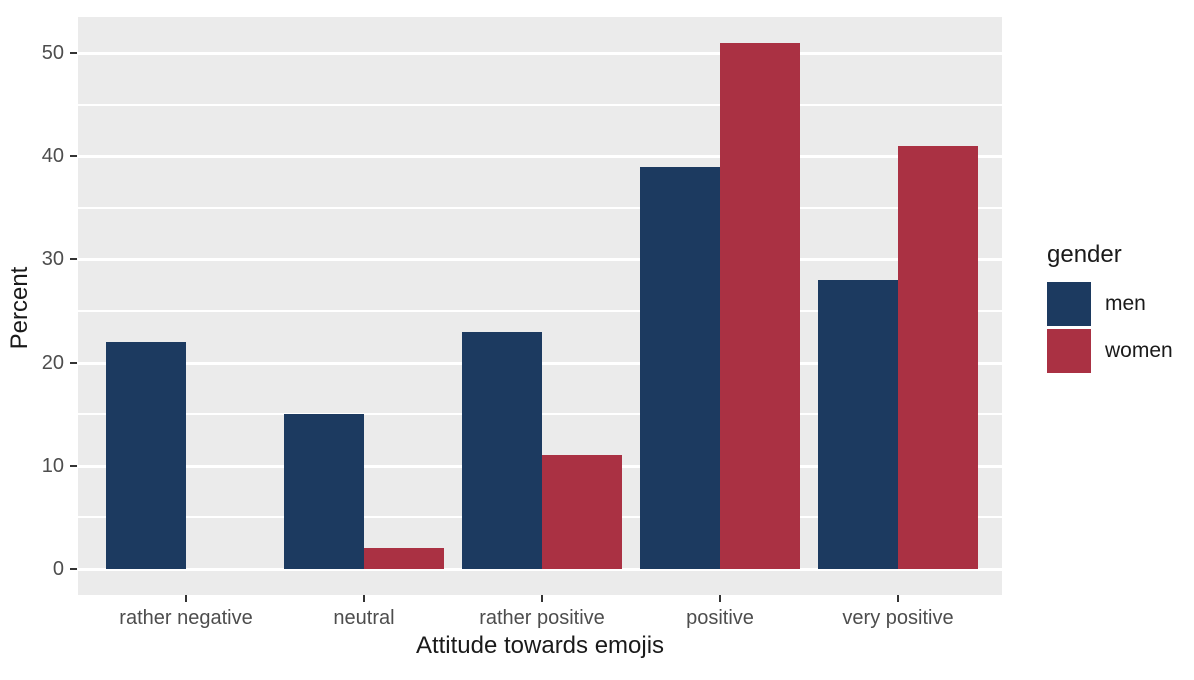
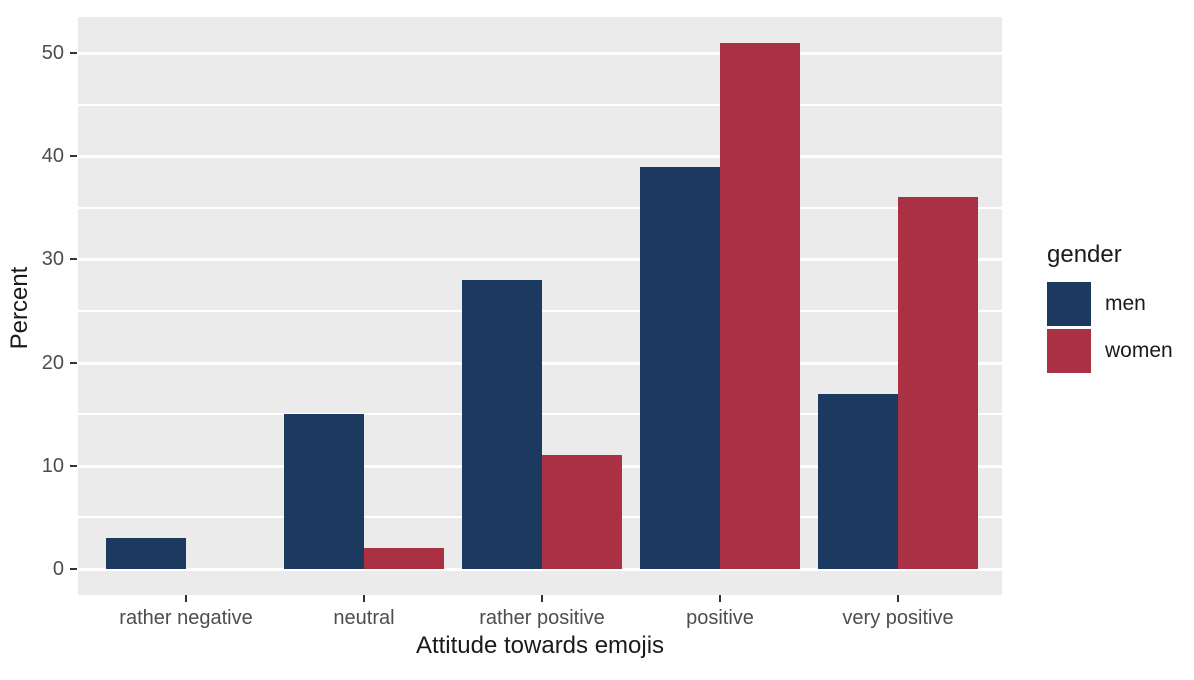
men/rather negative: 22 -> 3
men/rather positive: 23 -> 28
men/very positive: 28 -> 17
women/very positive: 41 -> 36
